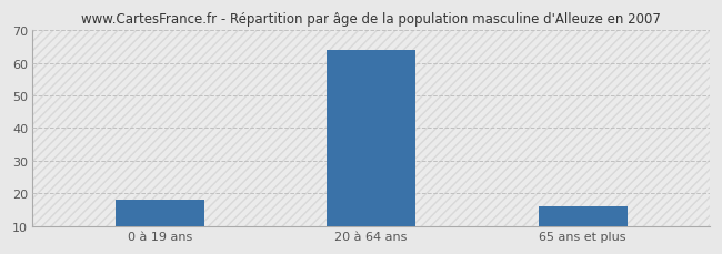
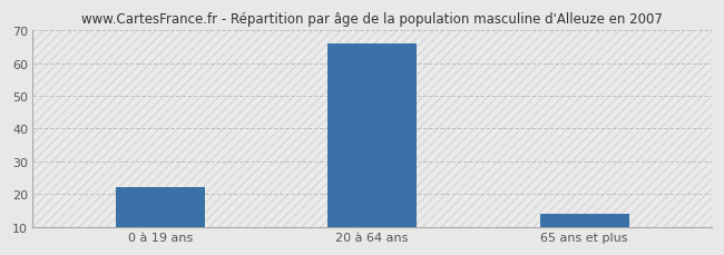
0 à 19 ans: 18 -> 22
20 à 64 ans: 64 -> 66
65 ans et plus: 16 -> 14
